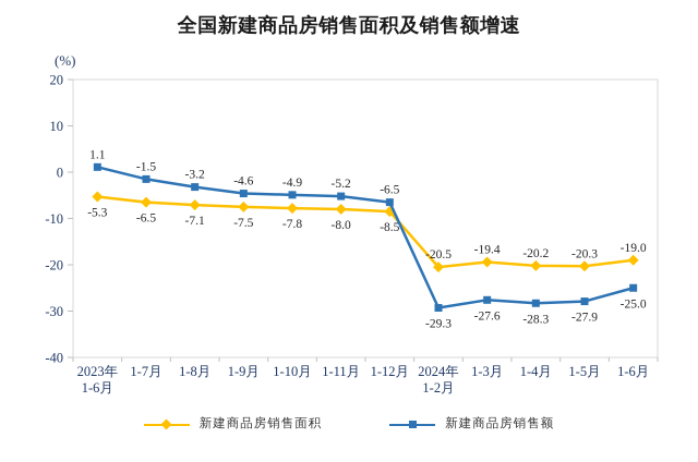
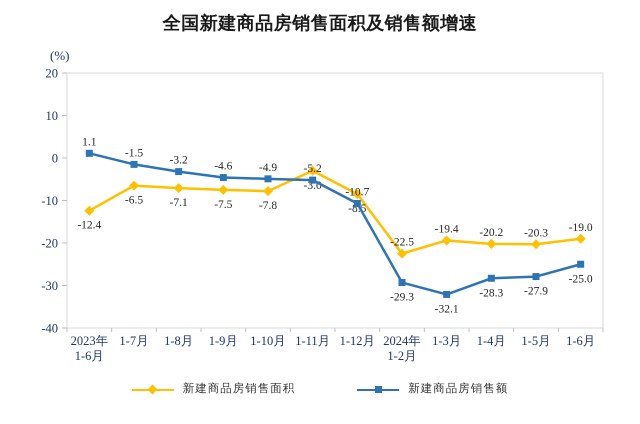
新建商品房销售面积/2023年 1-6月: -5.3 -> -12.4
新建商品房销售面积/1-11月: -8.0 -> -3.0
新建商品房销售额/1-12月: -6.5 -> -10.7
新建商品房销售面积/2024年 1-2月: -20.5 -> -22.5
新建商品房销售额/1-3月: -27.6 -> -32.1
